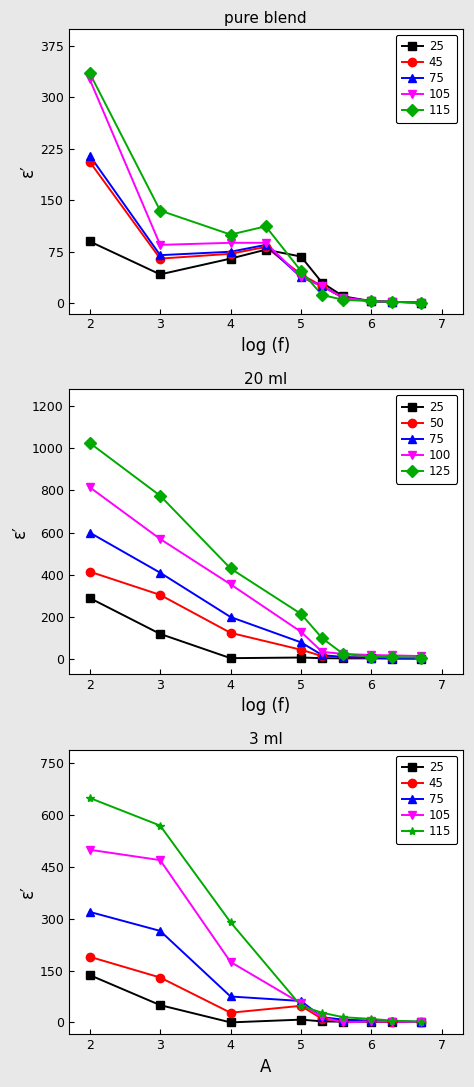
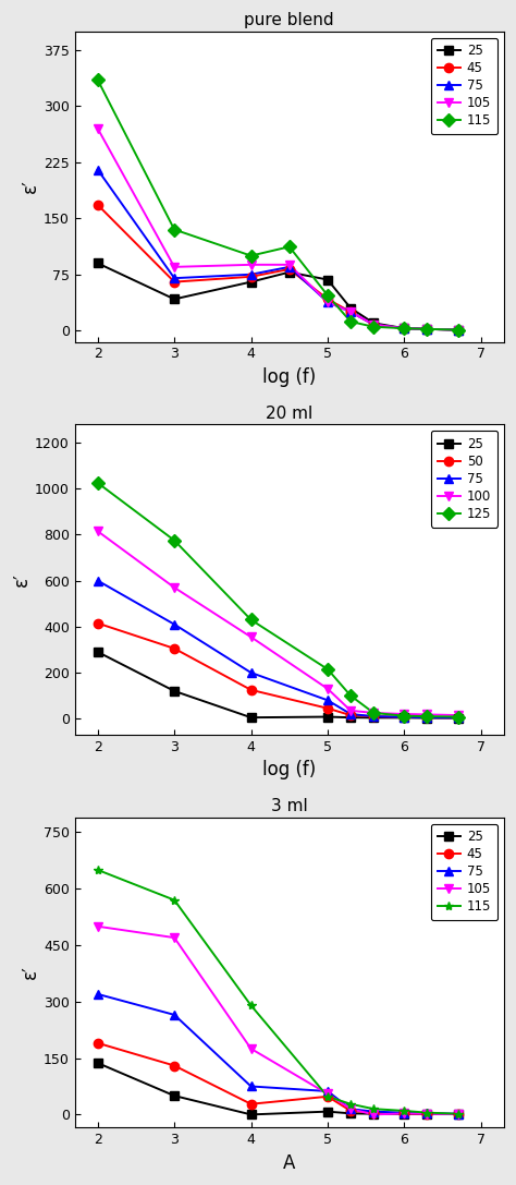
pure blend/45/2: 206 -> 168
pure blend/105/2: 326 -> 270
